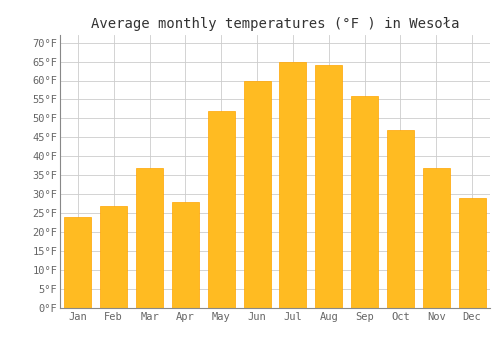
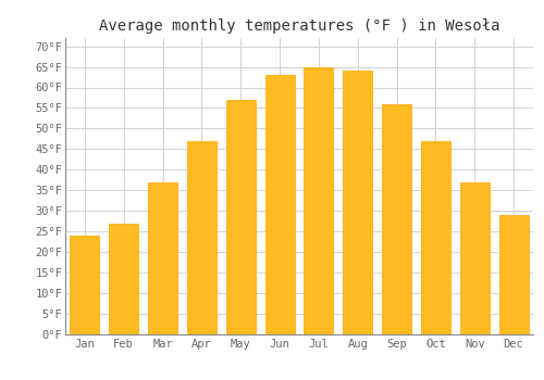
Apr: 28°F -> 47°F
May: 52°F -> 57°F
Jun: 60°F -> 63°F
